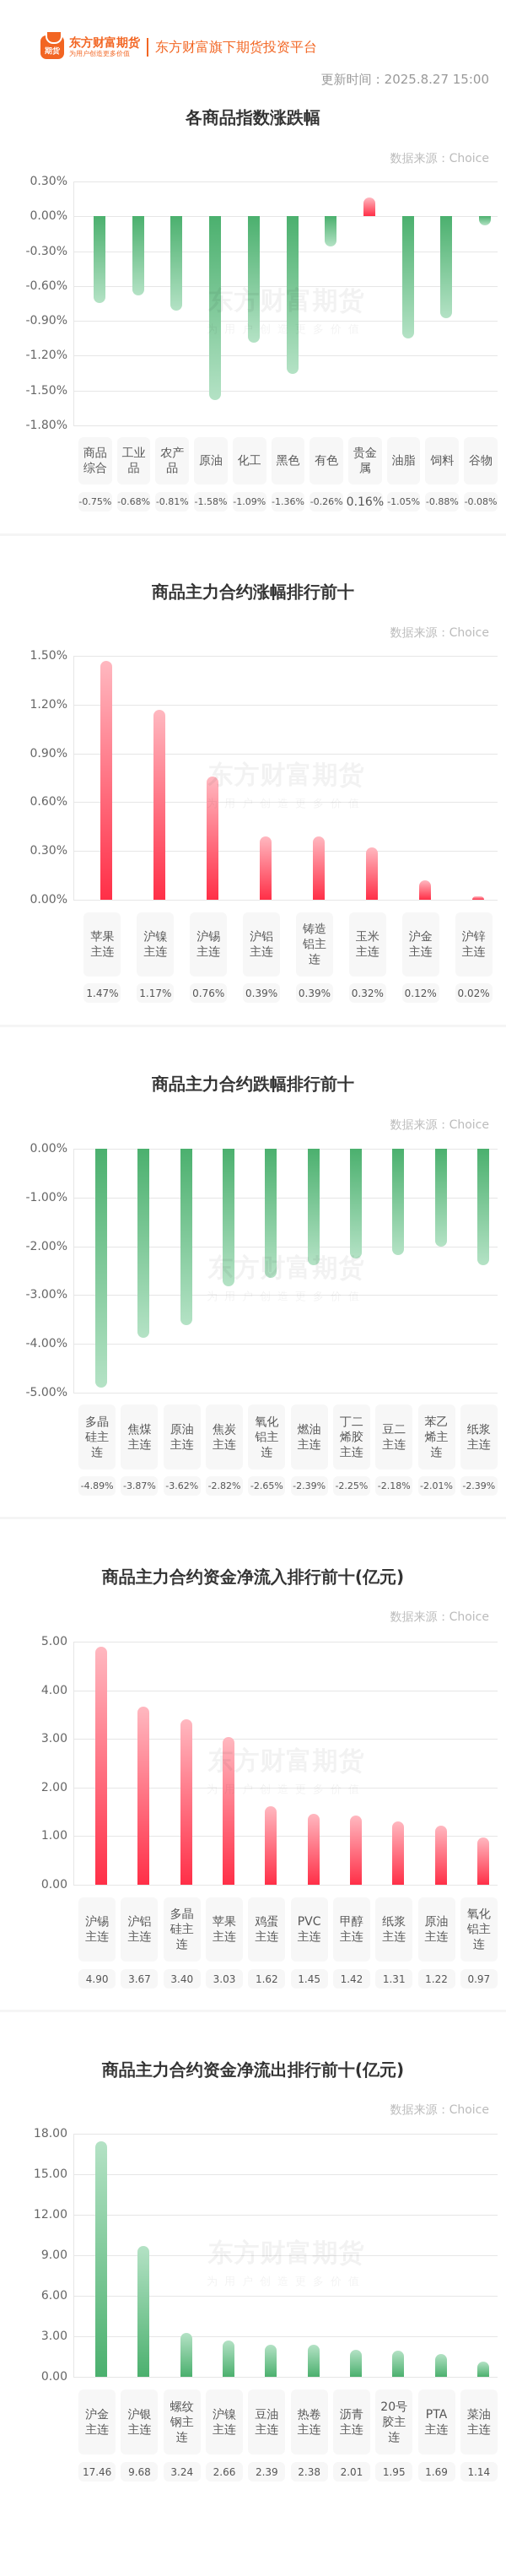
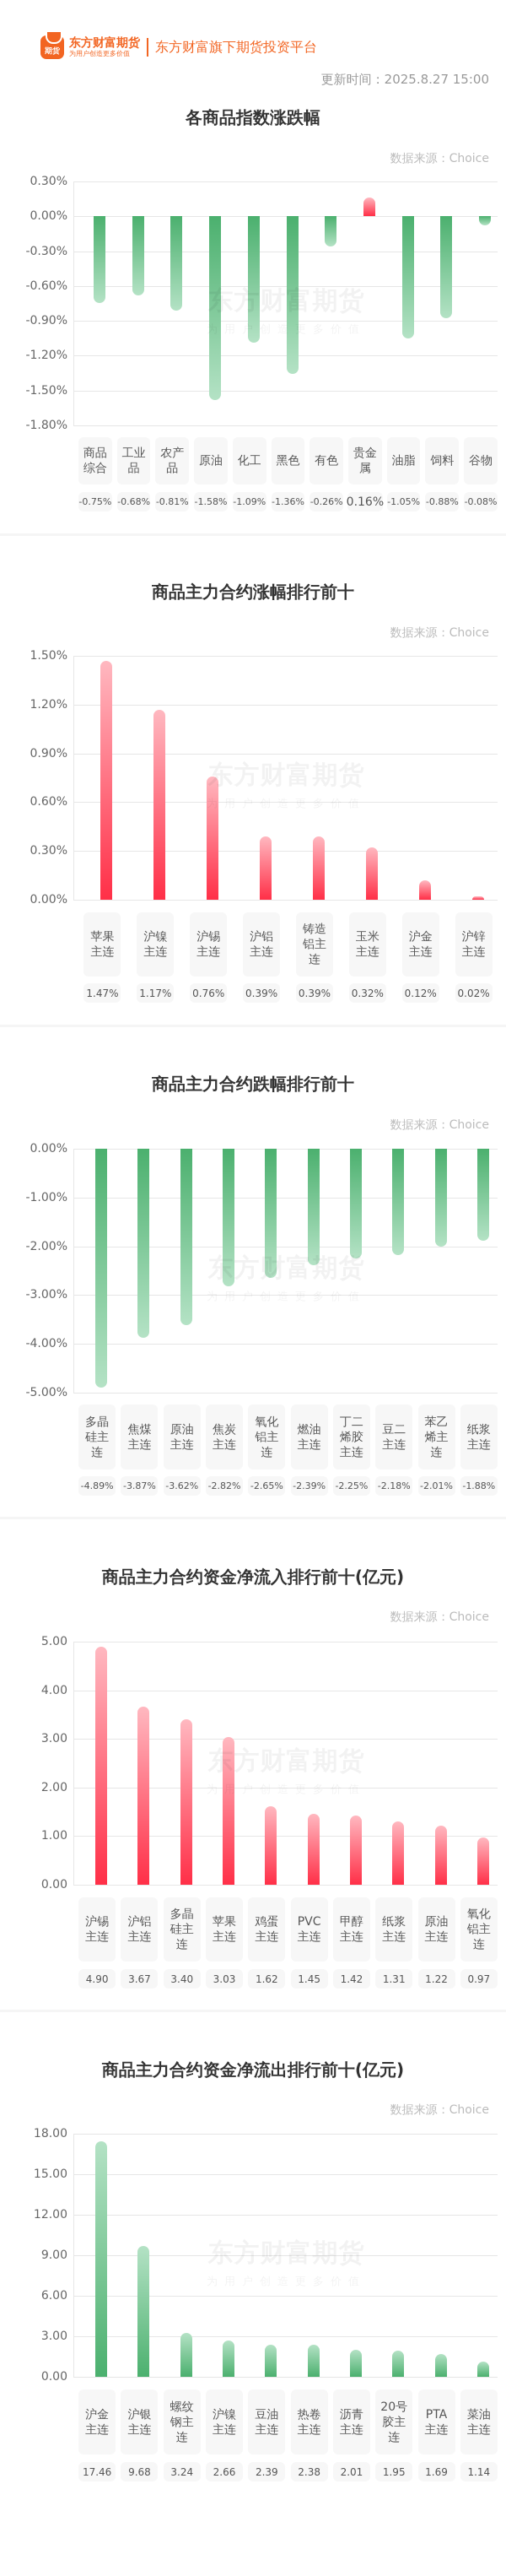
商品主力合约跌幅排行前十/纸浆主连: -2.39% -> -1.88%
